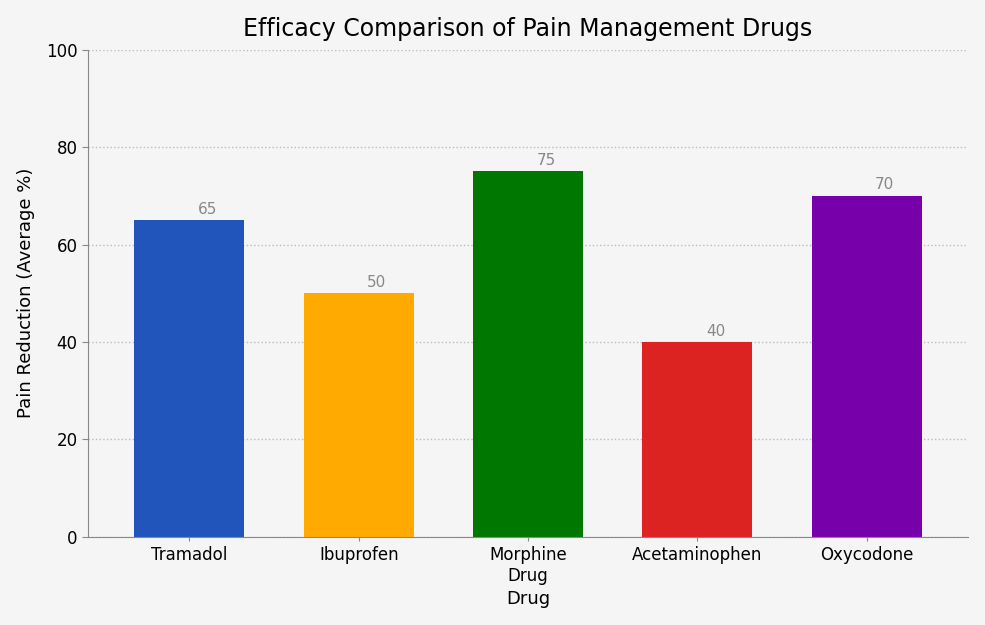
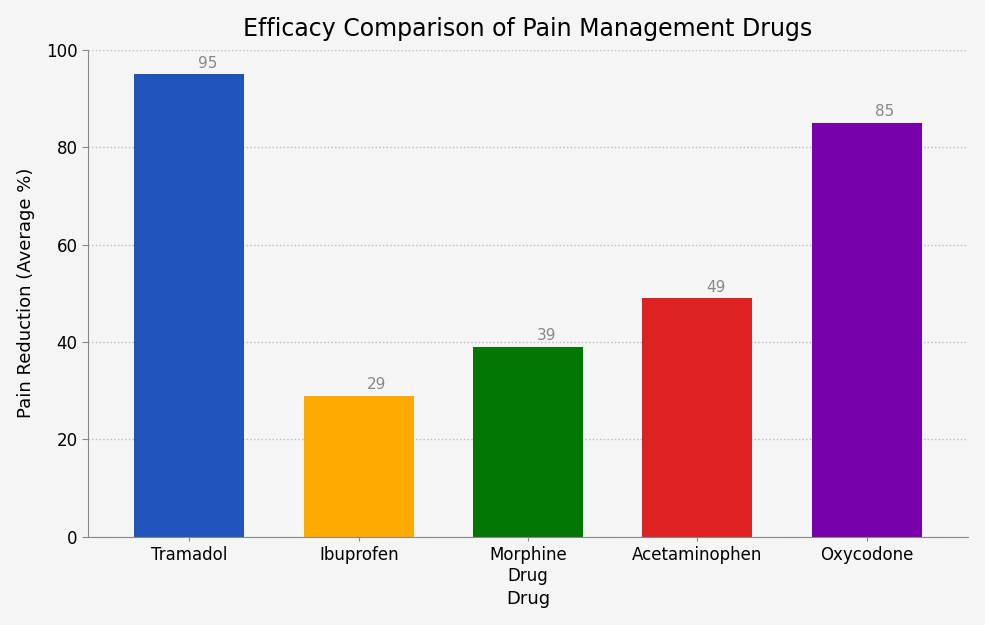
Tramadol: 65 -> 95
Ibuprofen: 50 -> 29
Morphine Drug: 75 -> 39
Acetaminophen: 40 -> 49
Oxycodone: 70 -> 85
